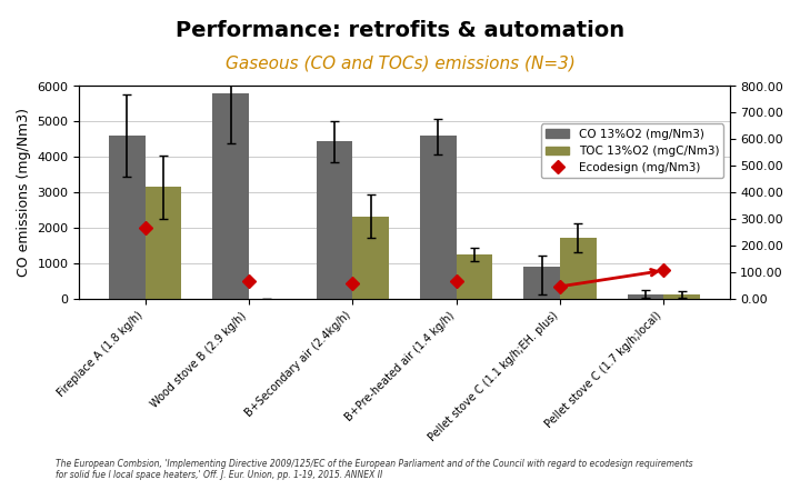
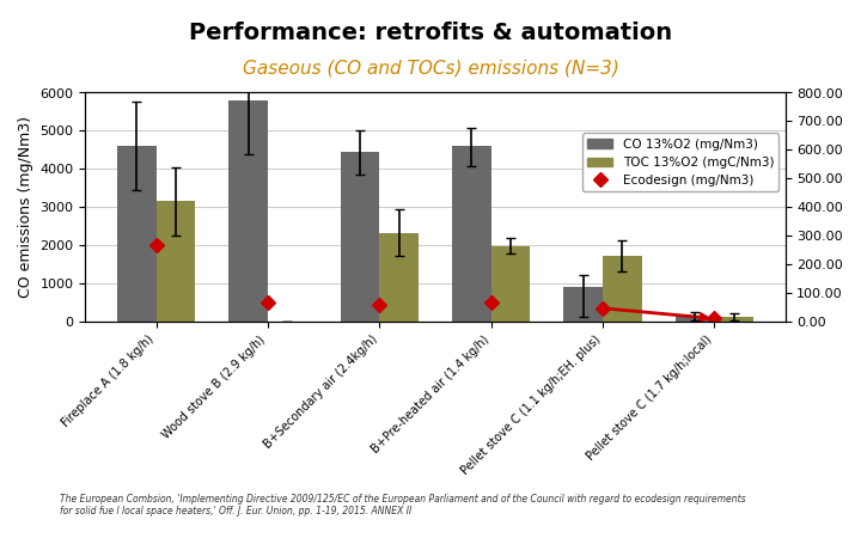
TOC 13%O2 (mgC/Nm3)/B+Pre-heated air (1.4 kg/h): 1250 -> 1980
Ecodesign (mg/Nm3)/Pellet stove C (1.7 kg/h;local): 800 -> 80
